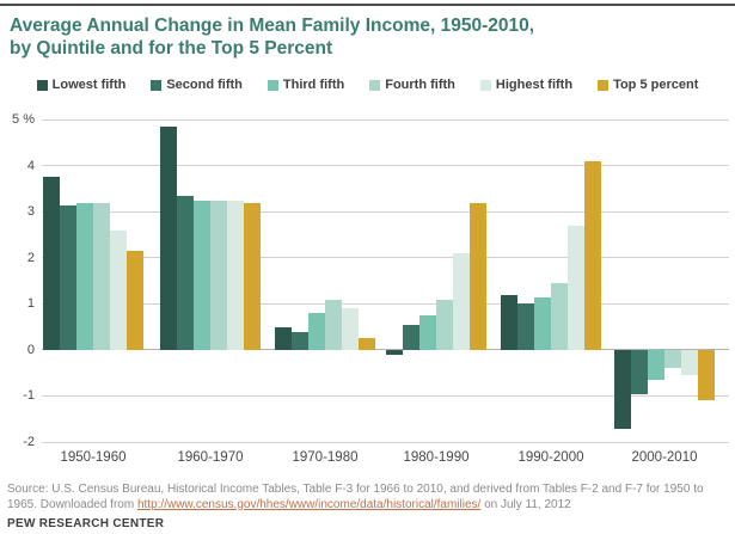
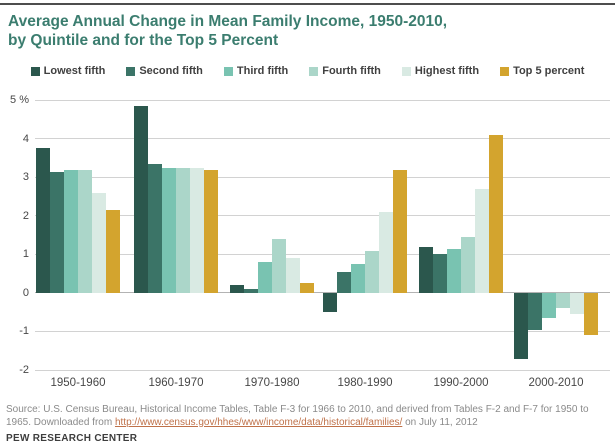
Lowest fifth/1970-1980: 0.5% -> 0.2%
Second fifth/1970-1980: 0.4% -> 0.1%
Fourth fifth/1970-1980: 1.1% -> 1.4%
Lowest fifth/1980-1990: -0.1% -> -0.5%
